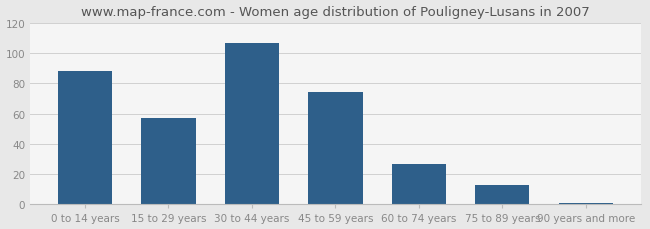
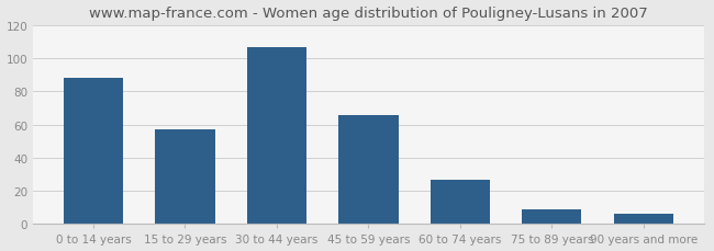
45 to 59 years: 74 -> 66
75 to 89 years: 13 -> 9
90 years and more: 1 -> 6
